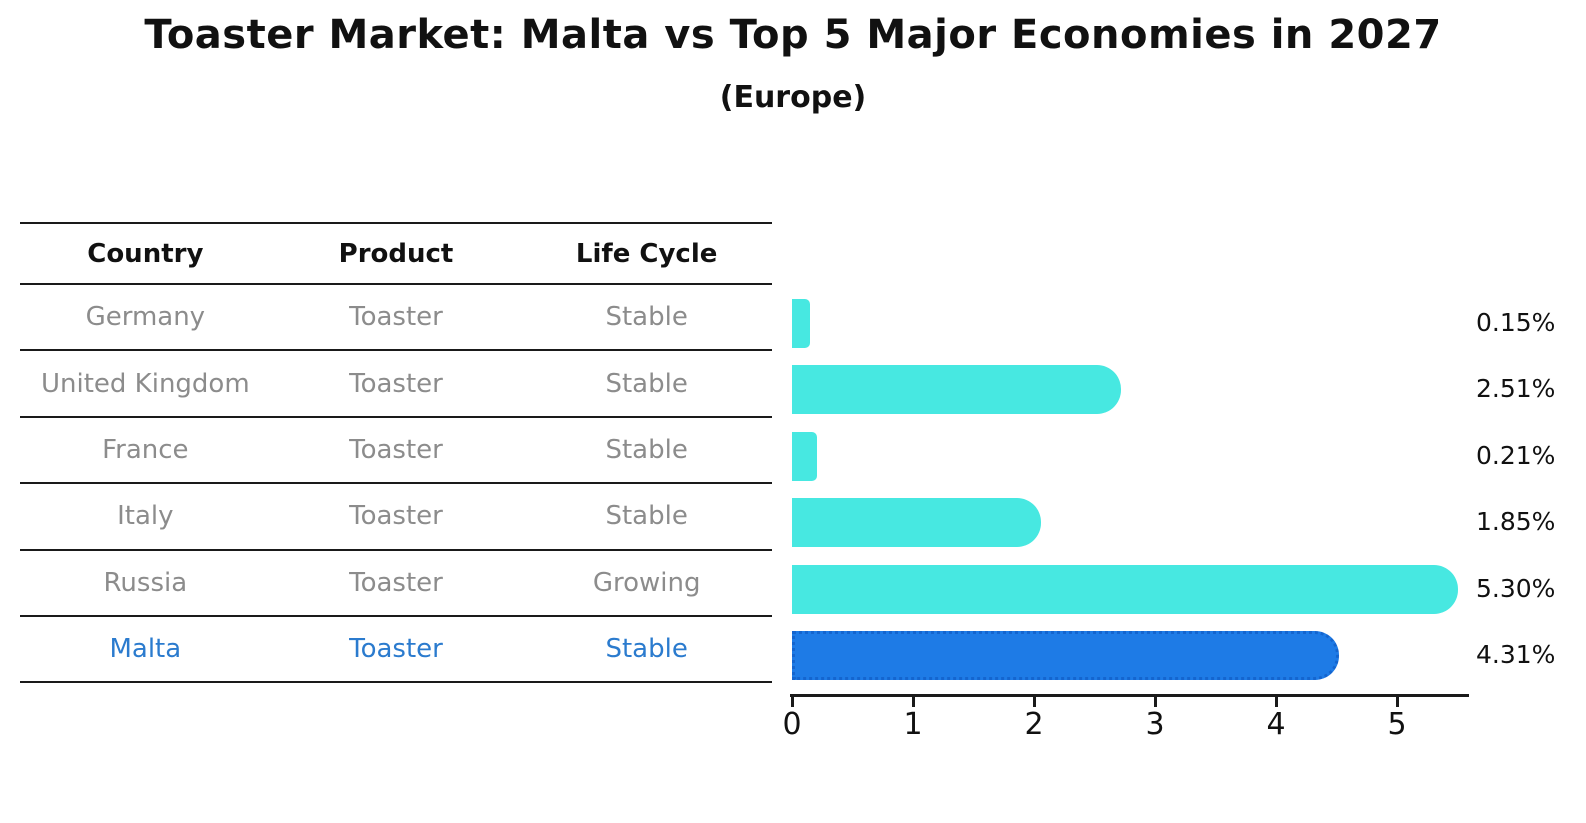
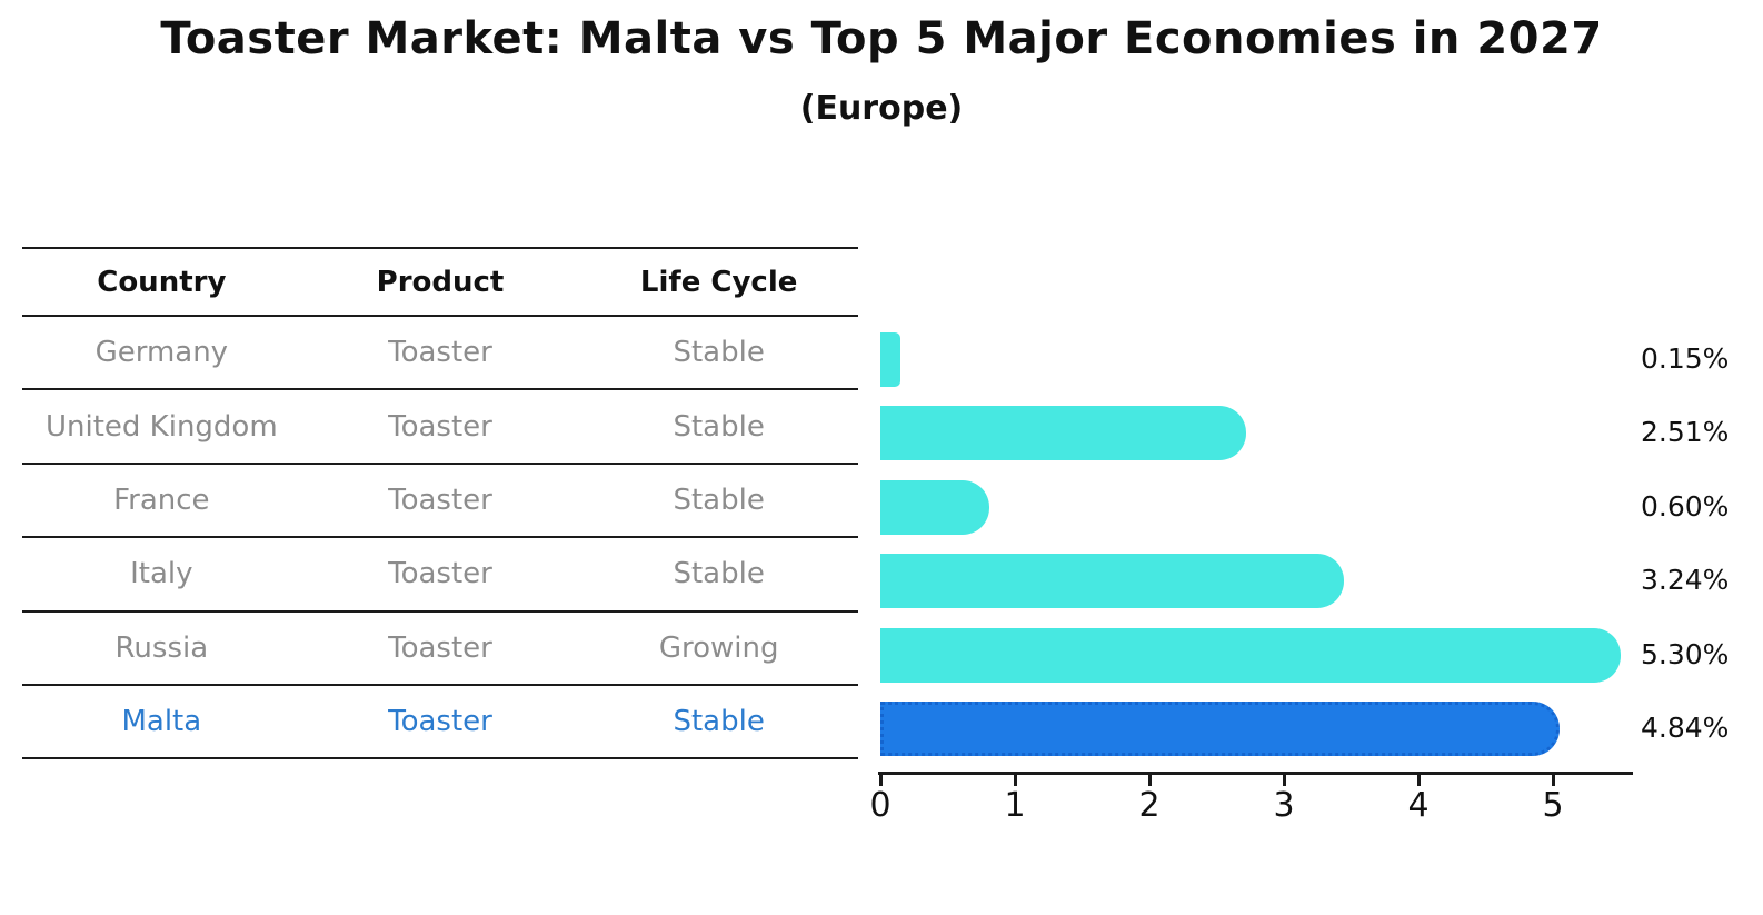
France: 0.21% -> 0.60%
Italy: 1.85% -> 3.24%
Malta: 4.31% -> 4.84%
